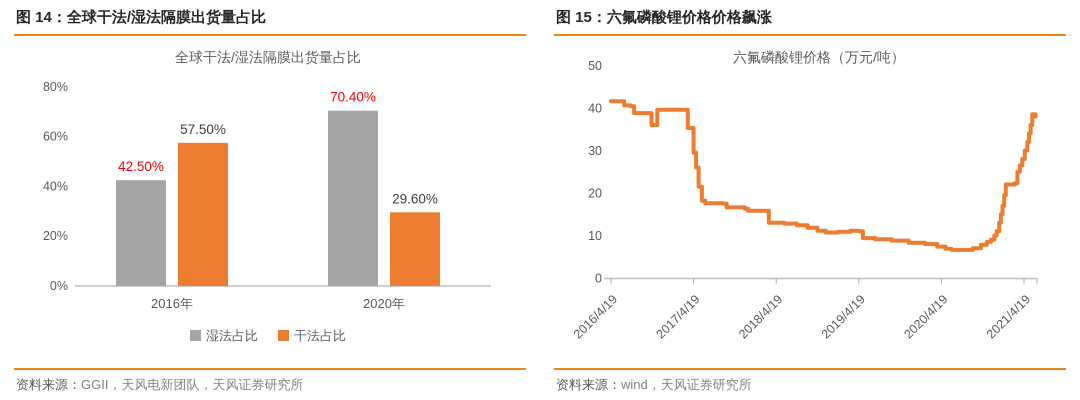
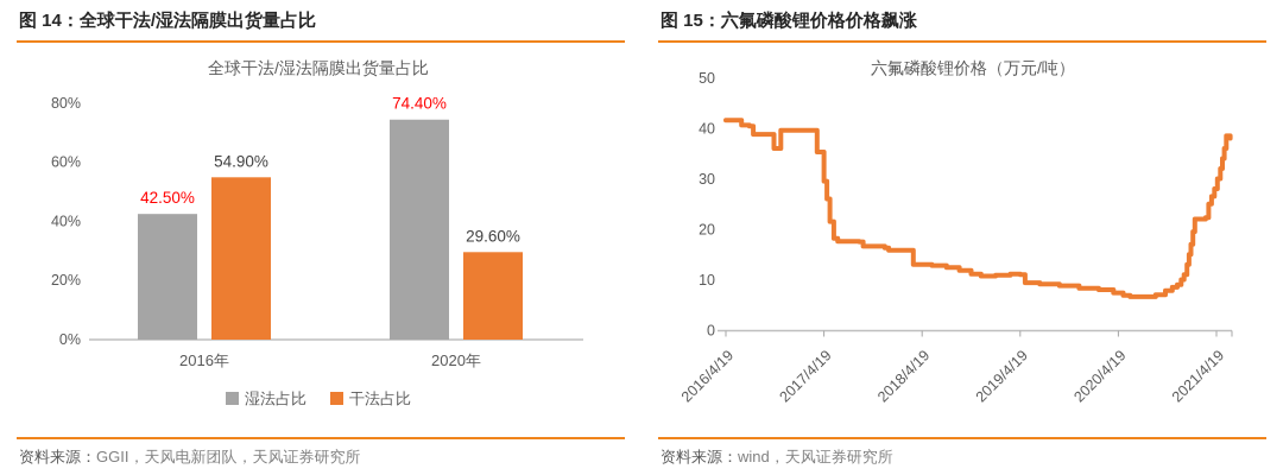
全球干法/湿法隔膜出货量占比/干法占比/2016年: 57.50% -> 54.90%
全球干法/湿法隔膜出货量占比/湿法占比/2020年: 70.40% -> 74.40%
